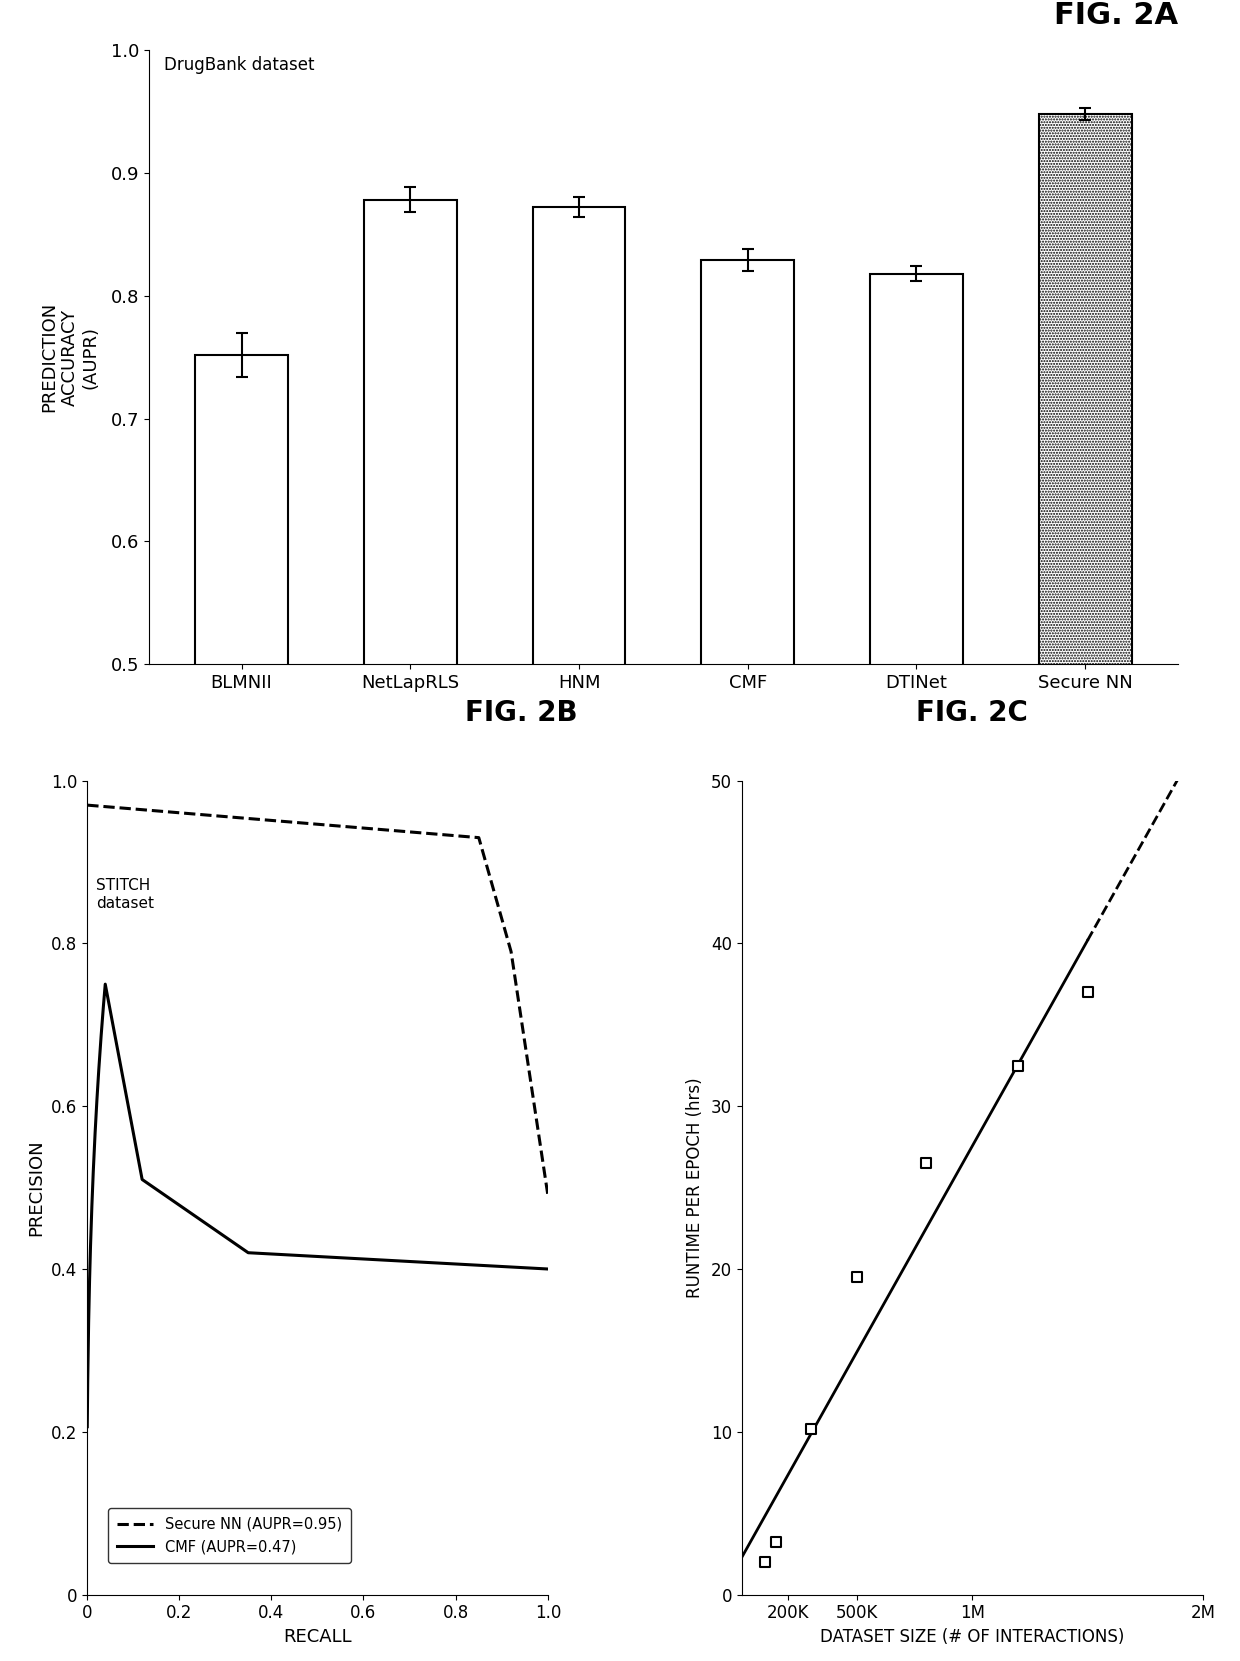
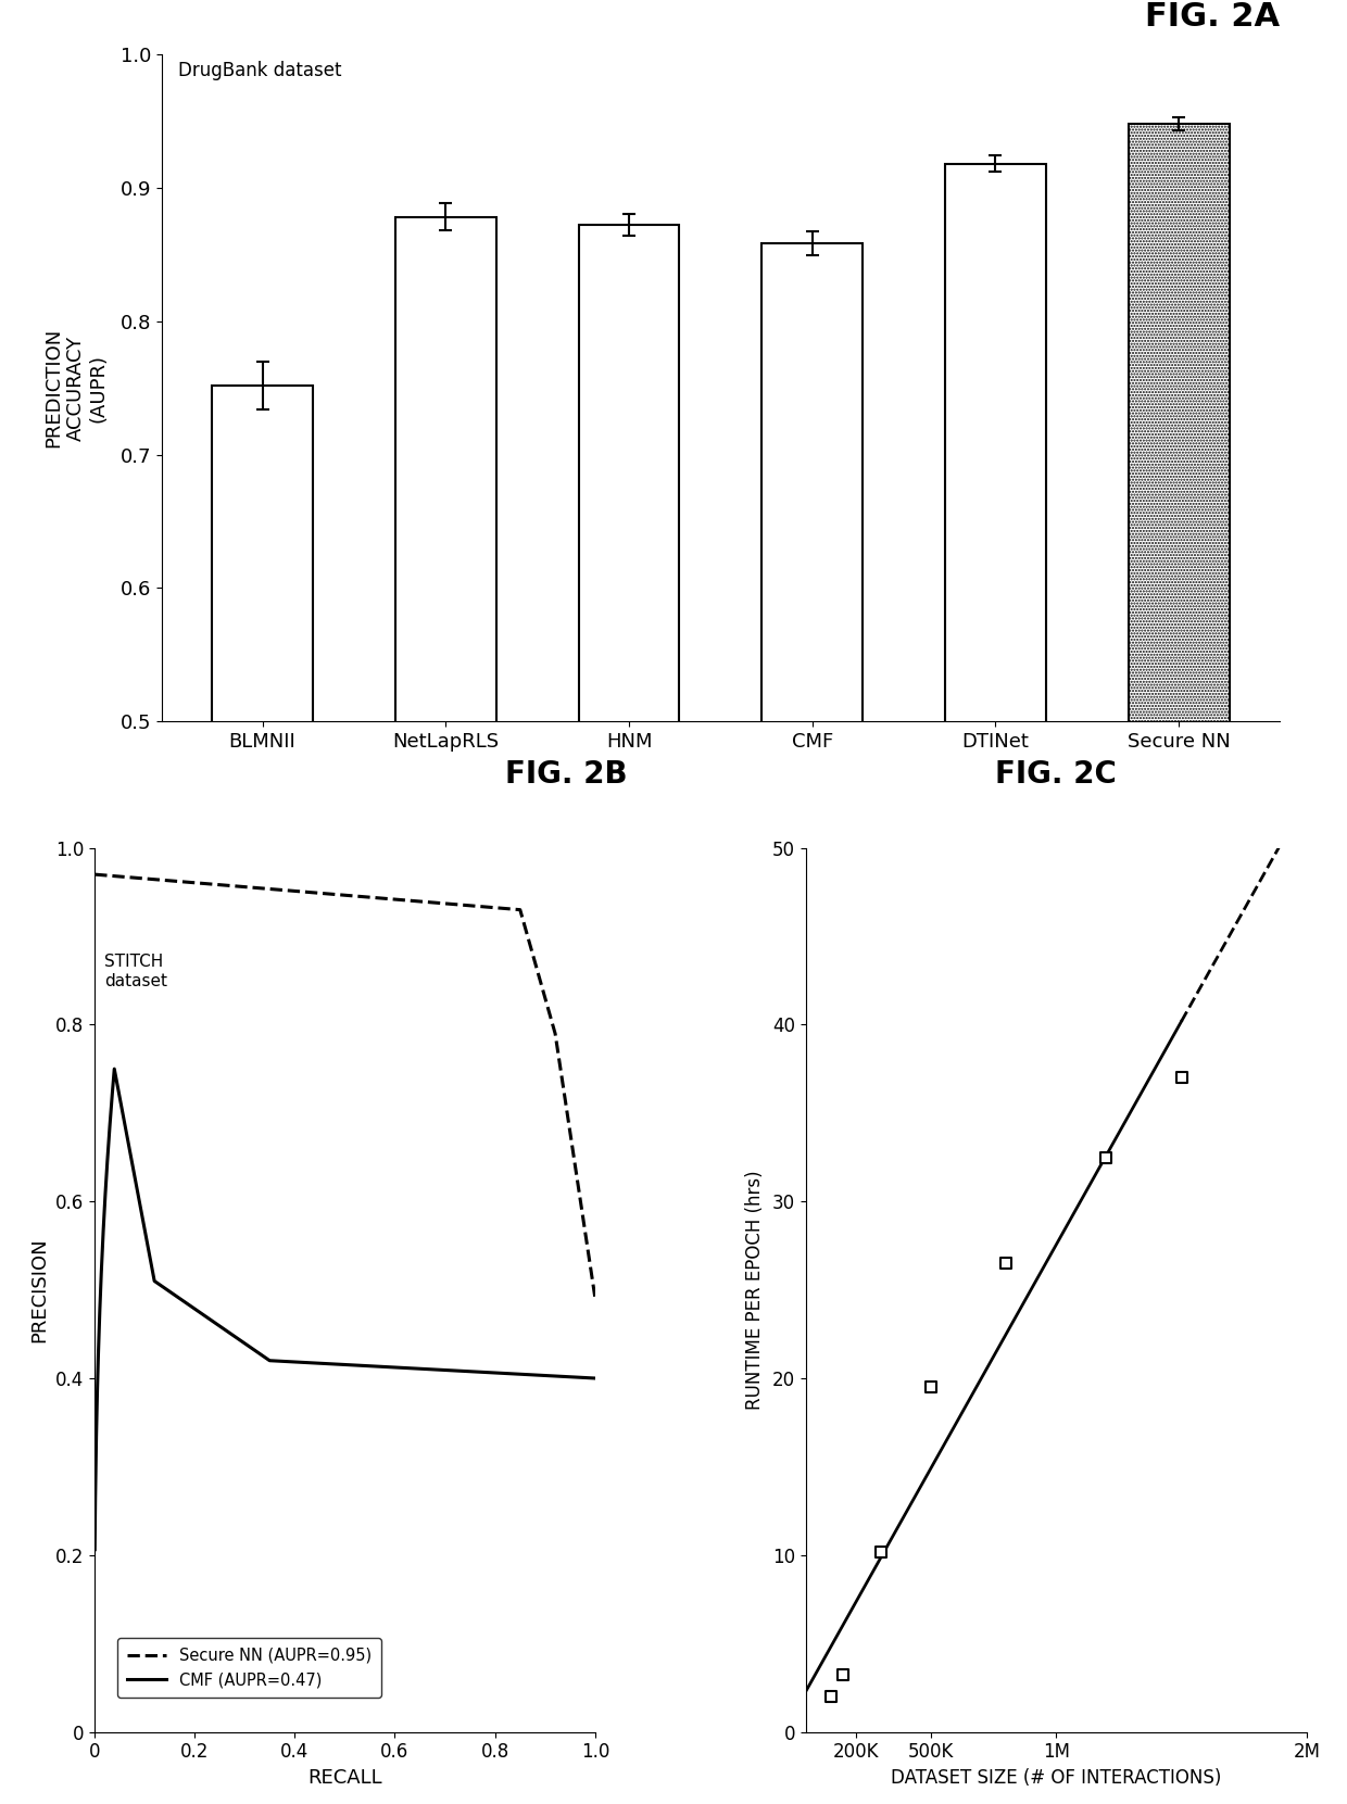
CMF: 0.829 -> 0.858
DTINet: 0.818 -> 0.918
